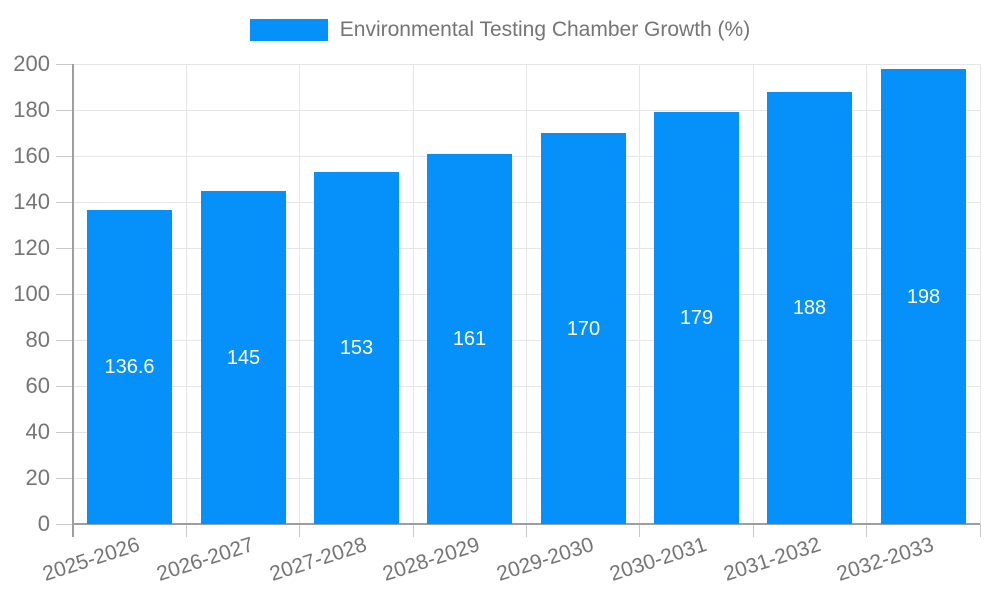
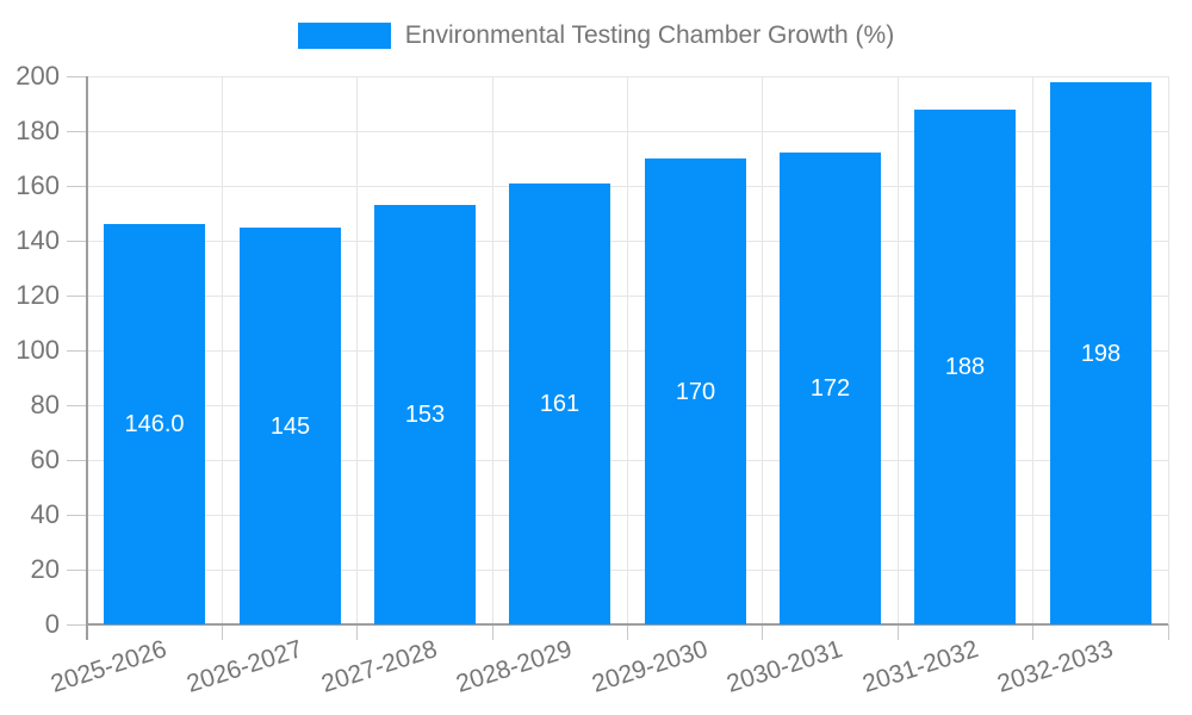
2025-2026: 136.6 -> 146.0
2030-2031: 179 -> 172
